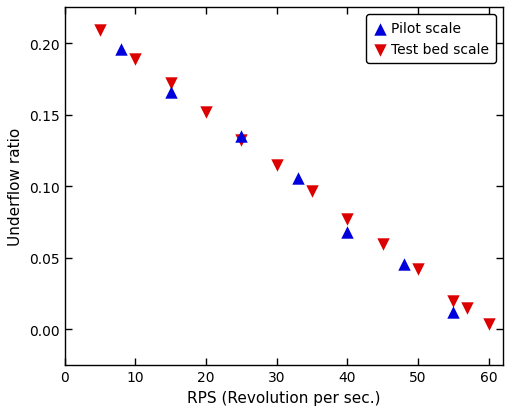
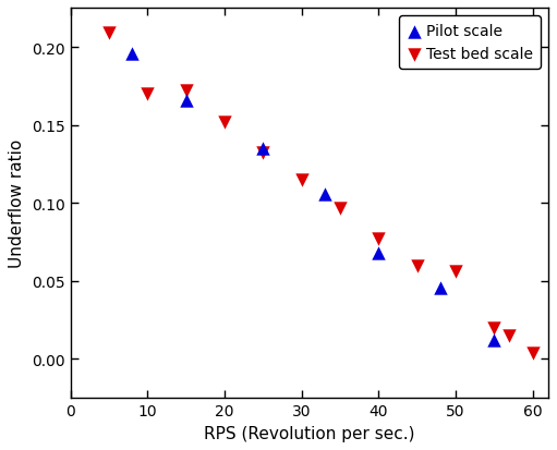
Test bed scale/10: 0.189 -> 0.170
Test bed scale/50: 0.042 -> 0.056
